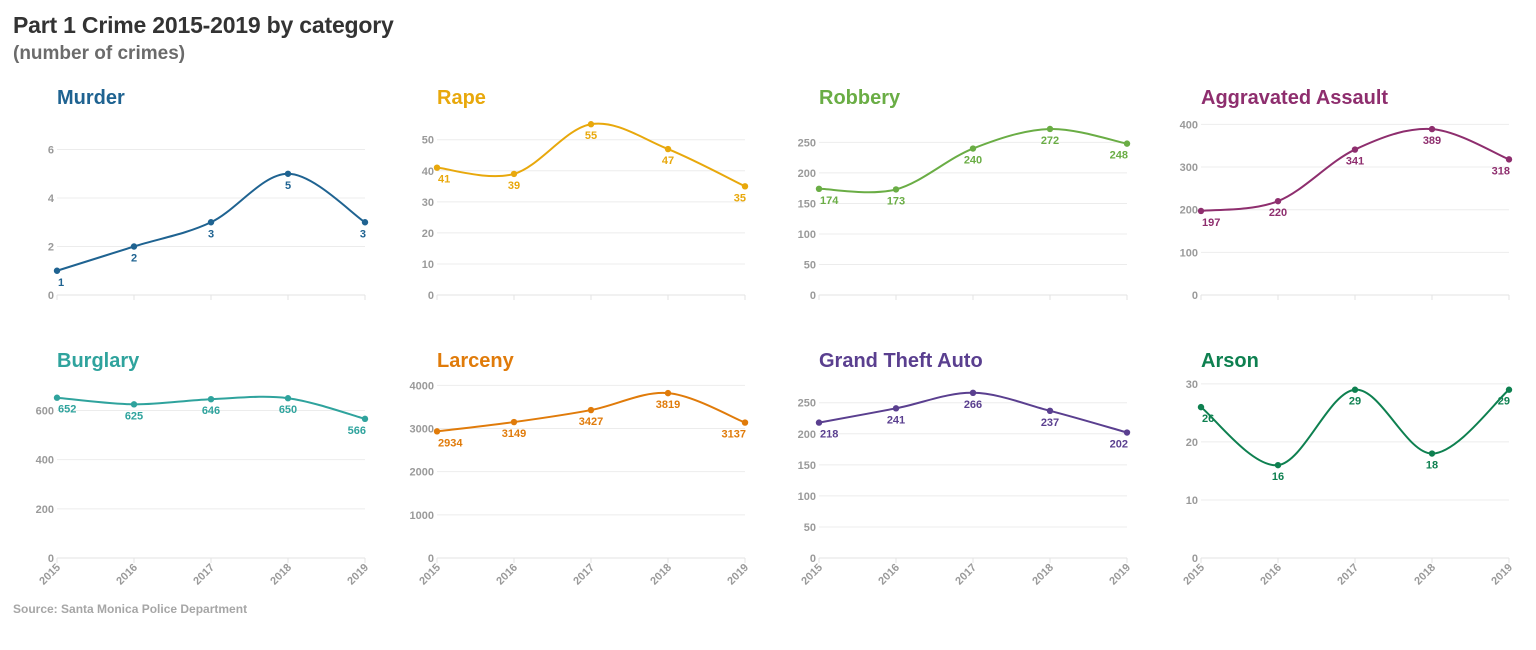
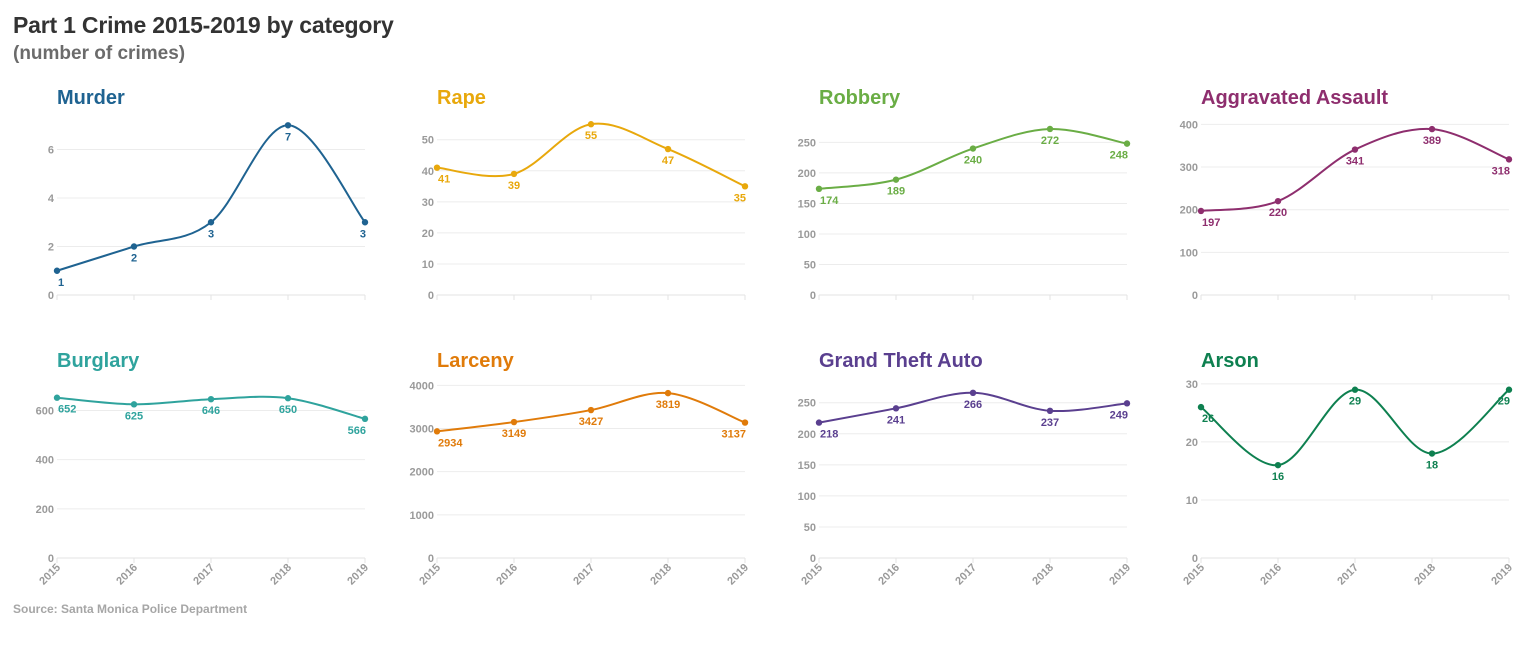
Murder/2018: 5 -> 7
Robbery/2016: 173 -> 189
Grand Theft Auto/2019: 202 -> 249
